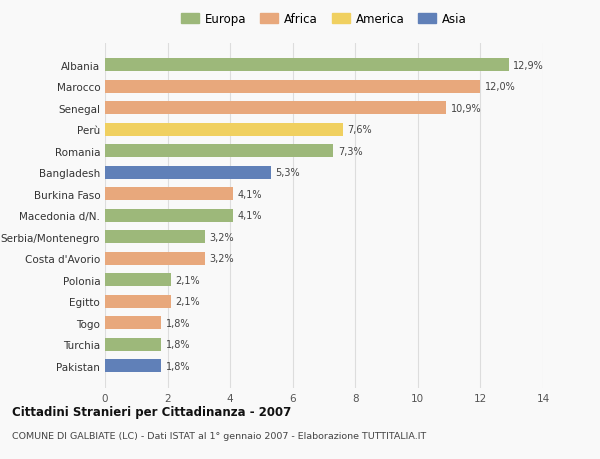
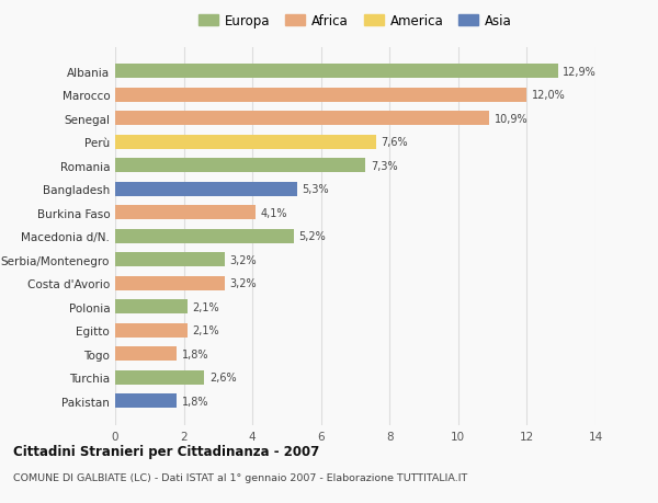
Macedonia d/N.: 4,1% -> 5,2%
Turchia: 1,8% -> 2,6%
